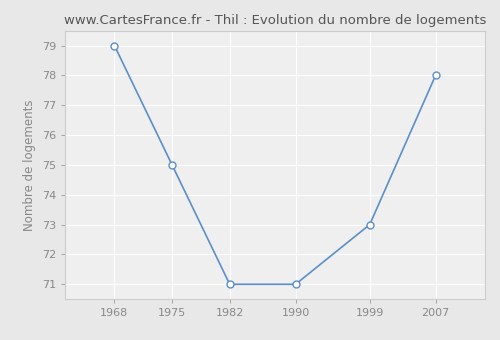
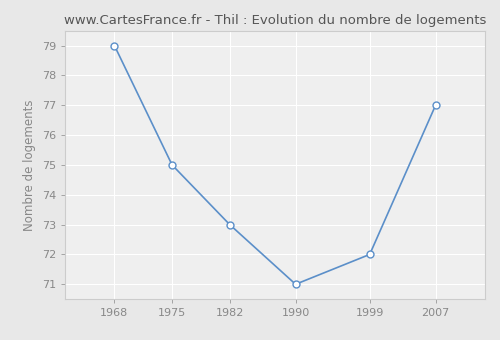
1982: 71 -> 73
1999: 73 -> 72
2007: 78 -> 77
